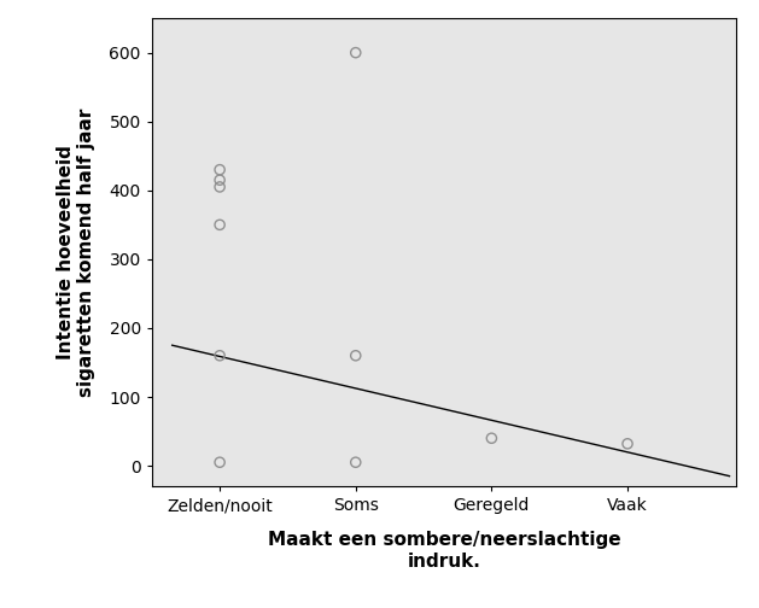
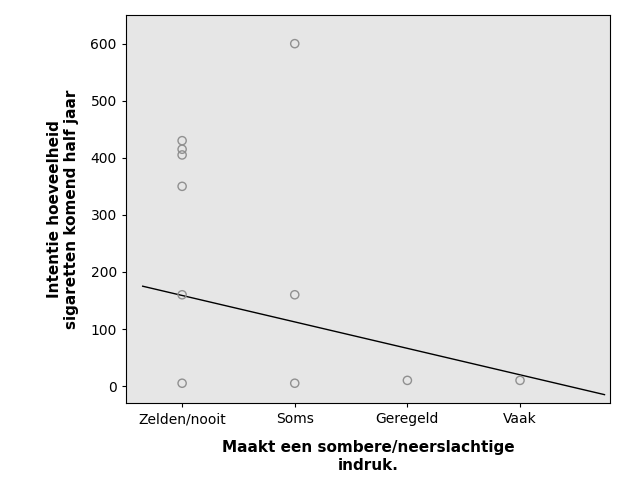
Geregeld: 40 -> 10
Vaak: 32 -> 10
